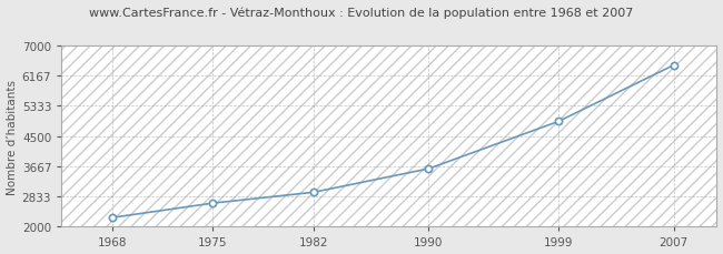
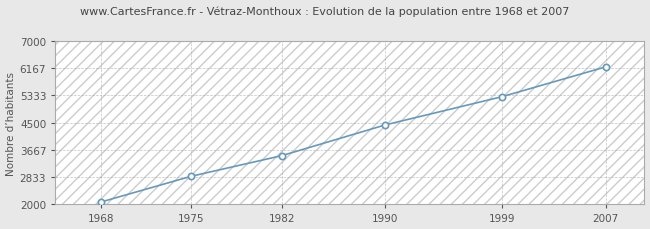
1968: 2250 -> 2070
1975: 2650 -> 2860
1982: 2950 -> 3490
1990: 3600 -> 4430
1999: 4900 -> 5290
2007: 6450 -> 6200
